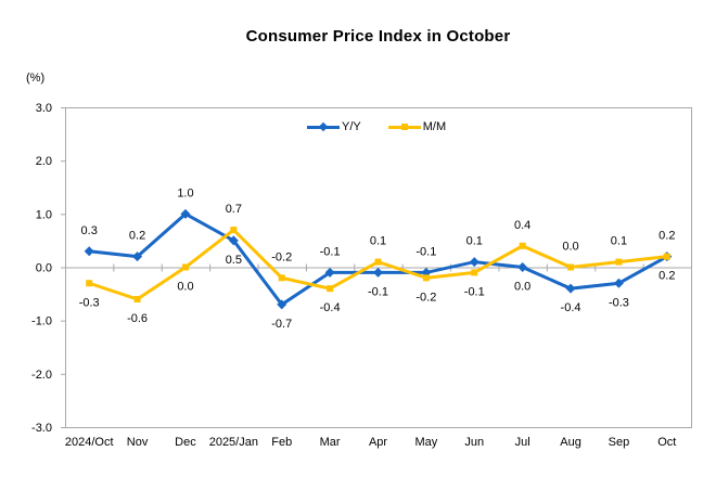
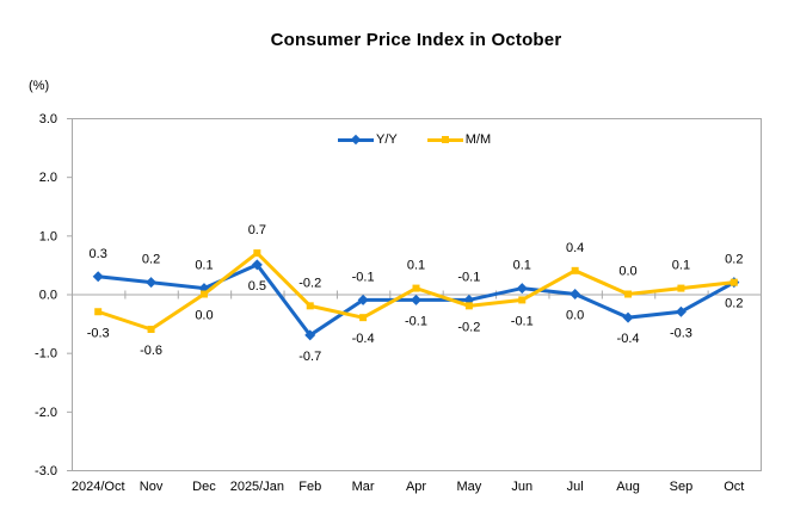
Y/Y/Dec: 1.0 -> 0.1
